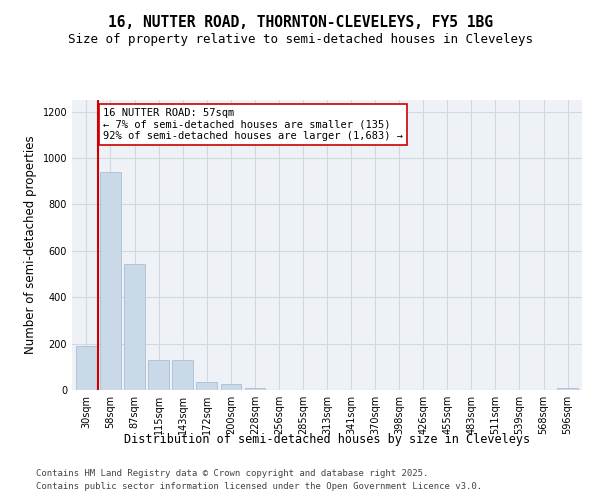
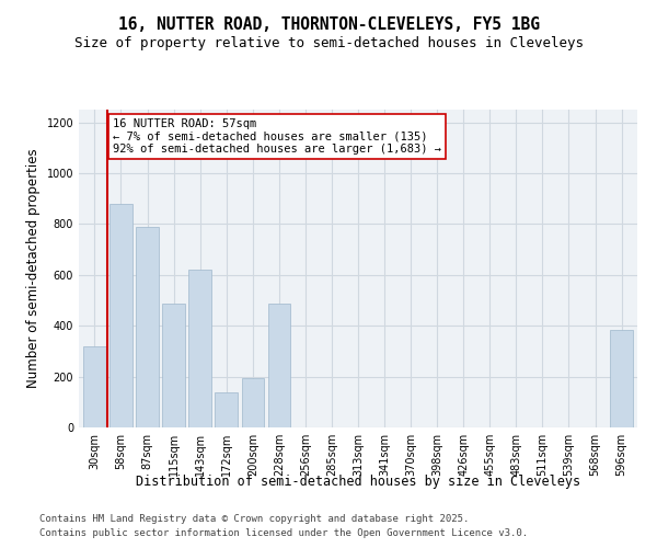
30sqm: 190 -> 320
58sqm: 940 -> 880
87sqm: 545 -> 790
115sqm: 130 -> 485
143sqm: 130 -> 620
172sqm: 35 -> 140
200sqm: 28 -> 195
228sqm: 10 -> 485
596sqm: 10 -> 385
